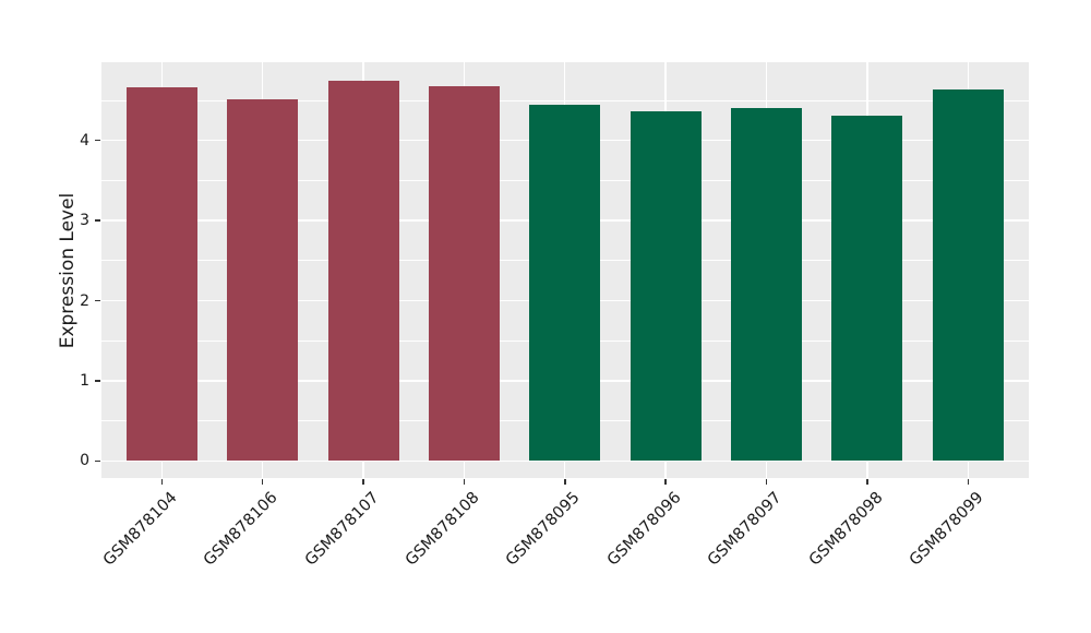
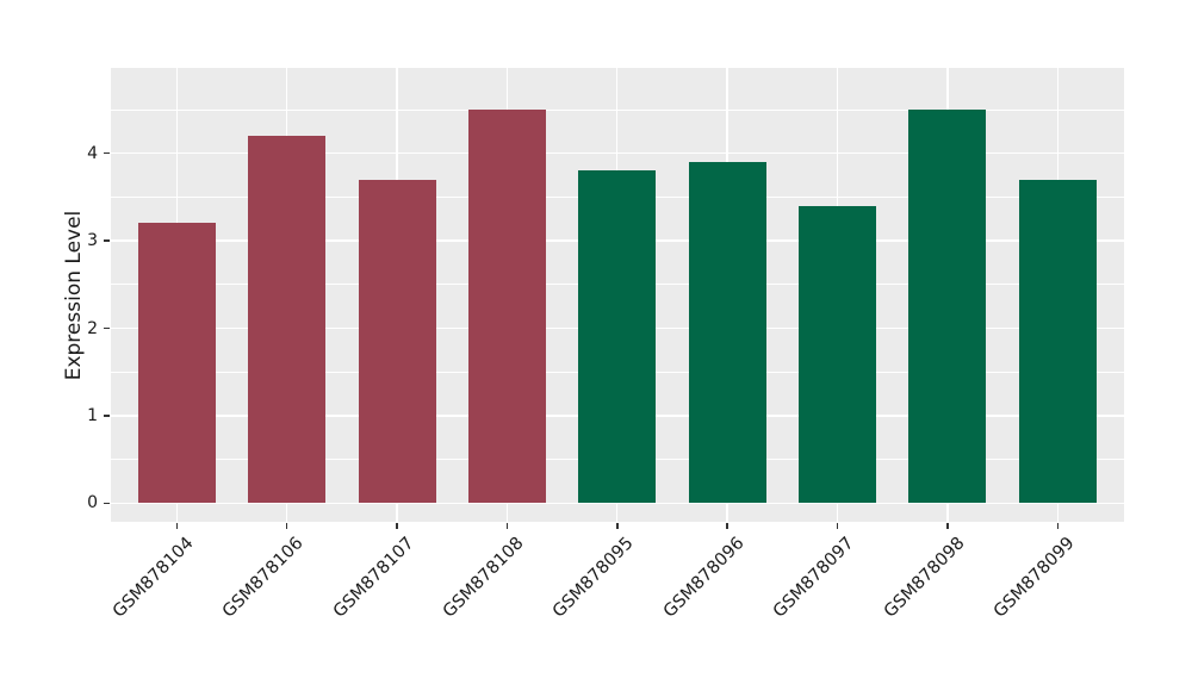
GSM878104: 4.7 -> 3.2
GSM878106: 4.5 -> 4.2
GSM878107: 4.7 -> 3.7
GSM878108: 4.7 -> 4.5
GSM878095: 4.5 -> 3.8
GSM878096: 4.4 -> 3.9
GSM878097: 4.4 -> 3.4
GSM878098: 4.3 -> 4.5
GSM878099: 4.6 -> 3.7
